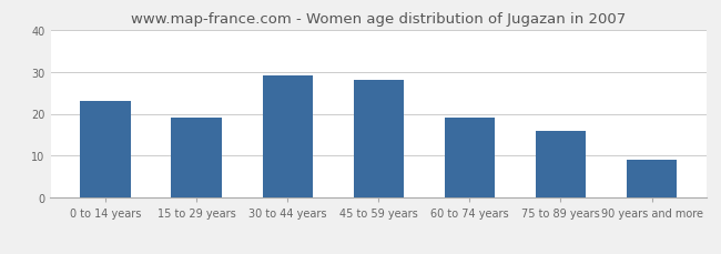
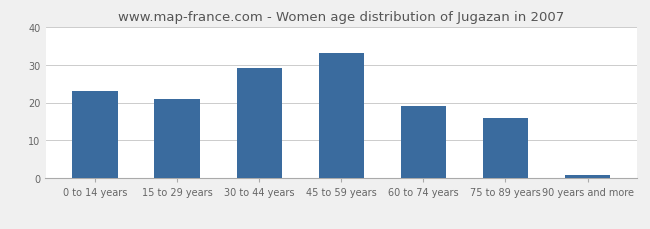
15 to 29 years: 19 -> 21
45 to 59 years: 28 -> 33
90 years and more: 9 -> 1
